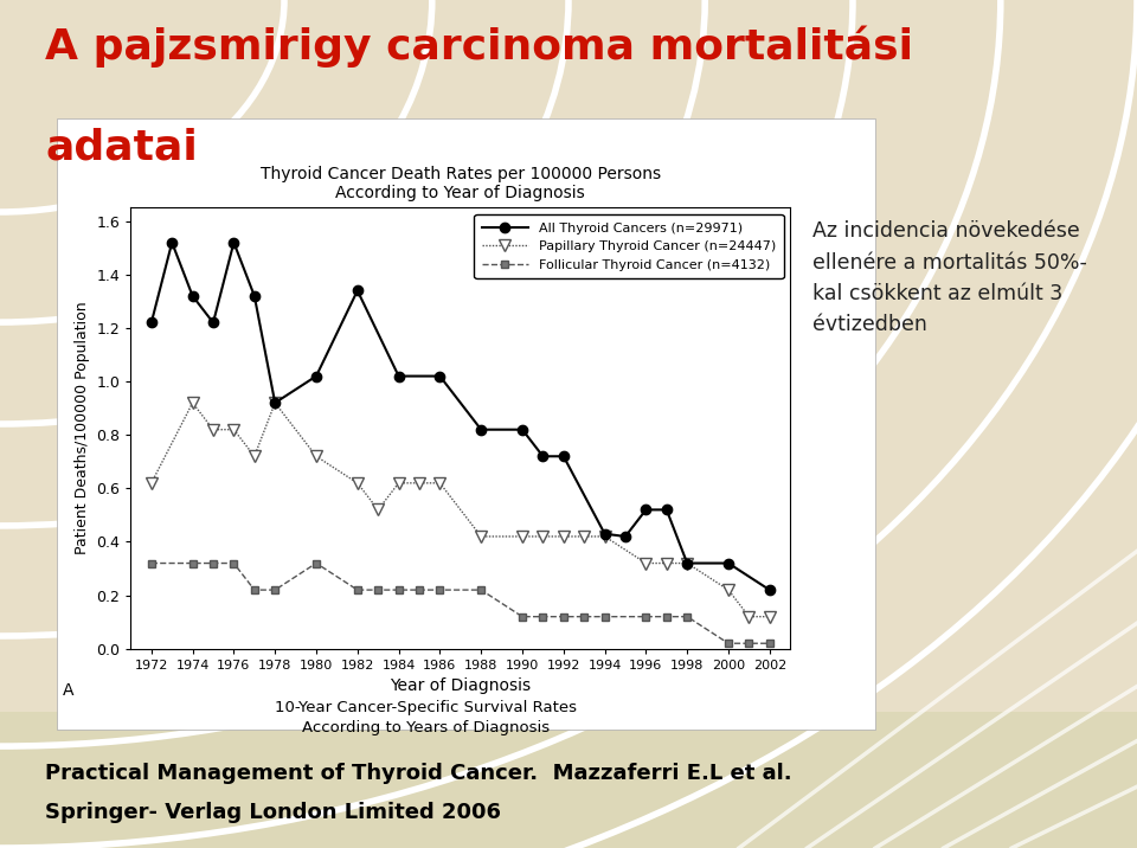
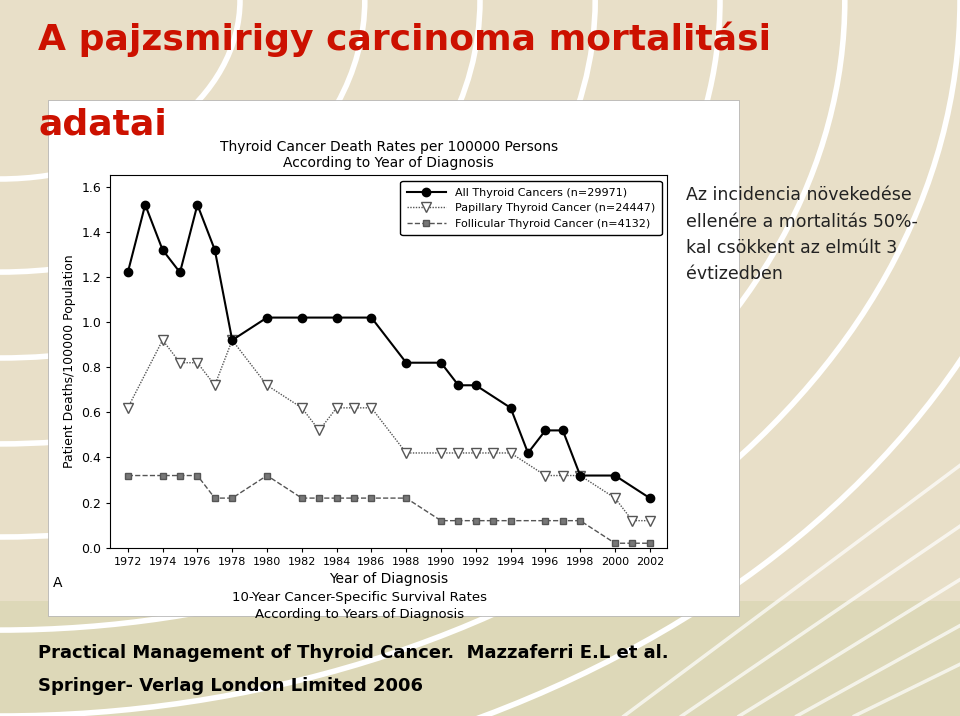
All Thyroid Cancers (n=29971)/1982: 1.34 -> 1.02
All Thyroid Cancers (n=29971)/1994: 0.43 -> 0.62
